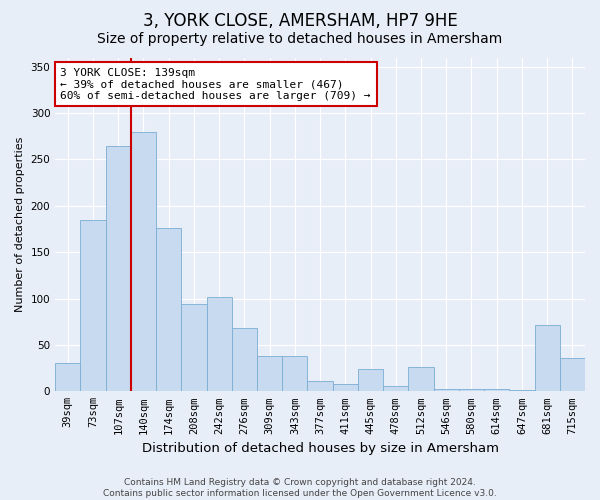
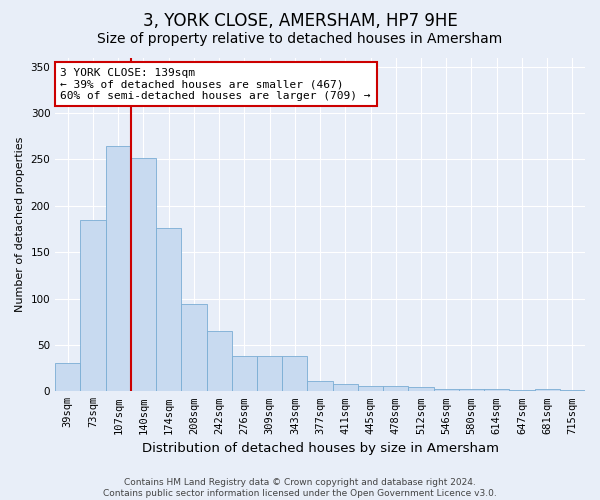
140sqm: 280 -> 252
242sqm: 102 -> 65
276sqm: 68 -> 38
445sqm: 24 -> 6
512sqm: 26 -> 5
681sqm: 72 -> 2
715sqm: 36 -> 1
